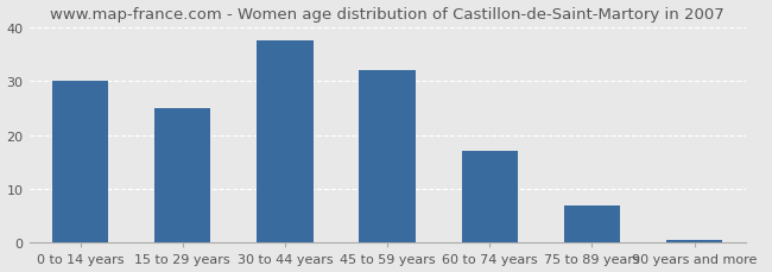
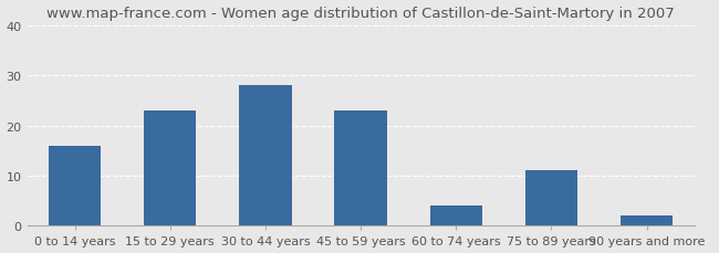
0 to 14 years: 30.0 -> 16.0
15 to 29 years: 25.0 -> 23.0
30 to 44 years: 37.5 -> 28.0
45 to 59 years: 32.0 -> 23.0
60 to 74 years: 17.0 -> 4.0
75 to 89 years: 7.0 -> 11.0
90 years and more: 0.5 -> 2.0
